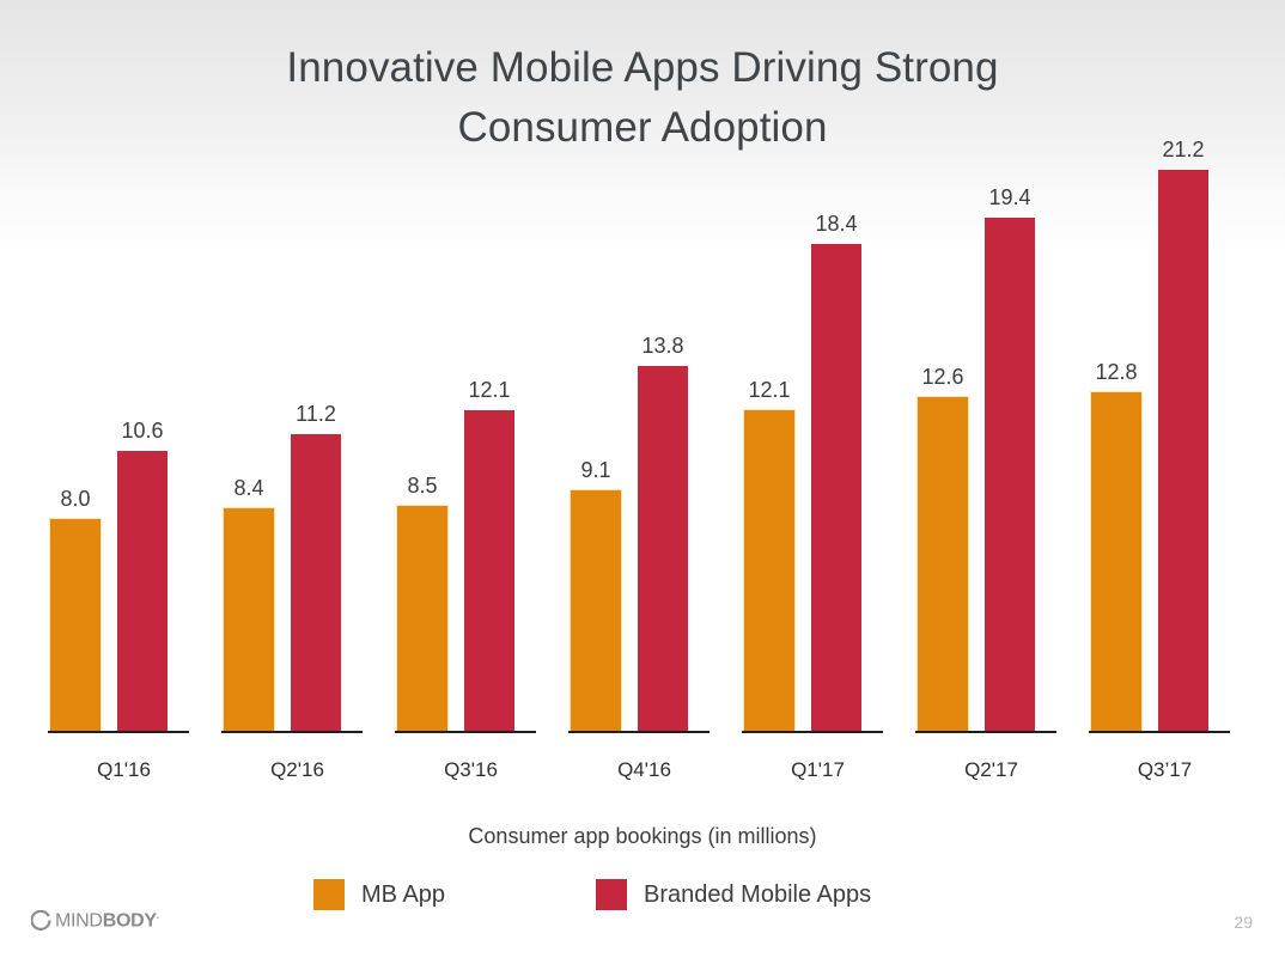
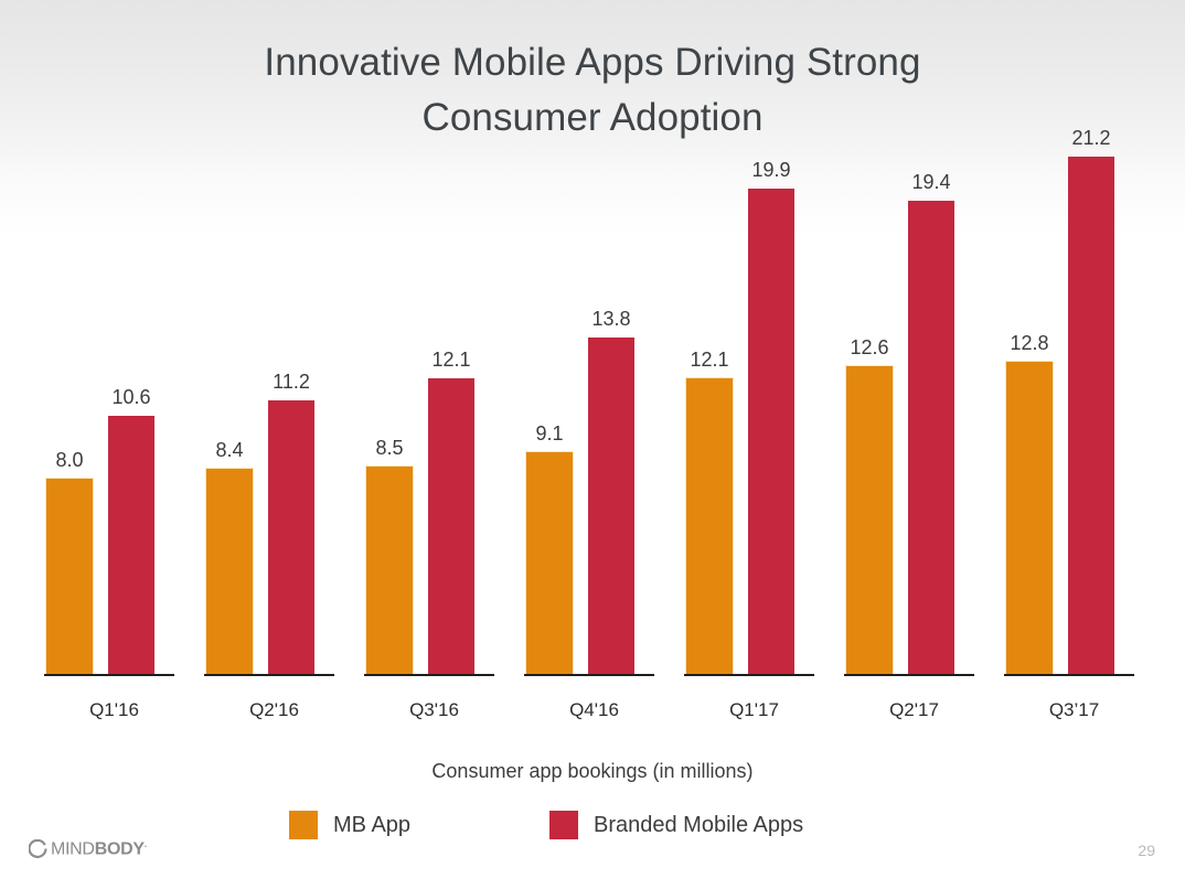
Branded Mobile Apps/Q1'17: 18.4 -> 19.9
